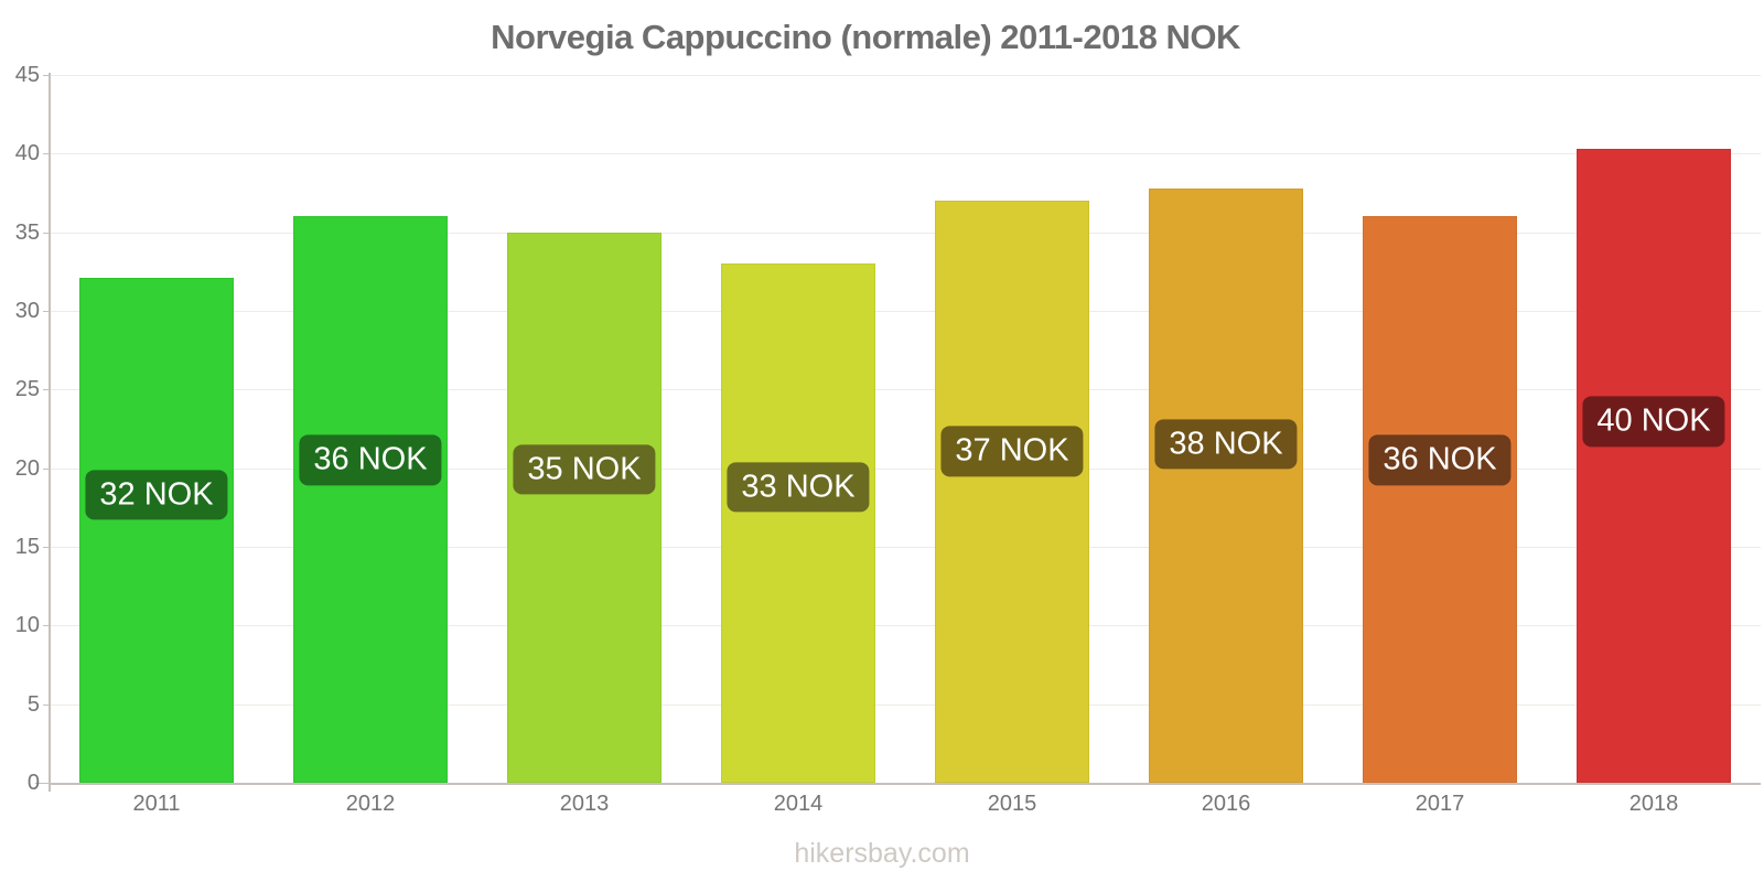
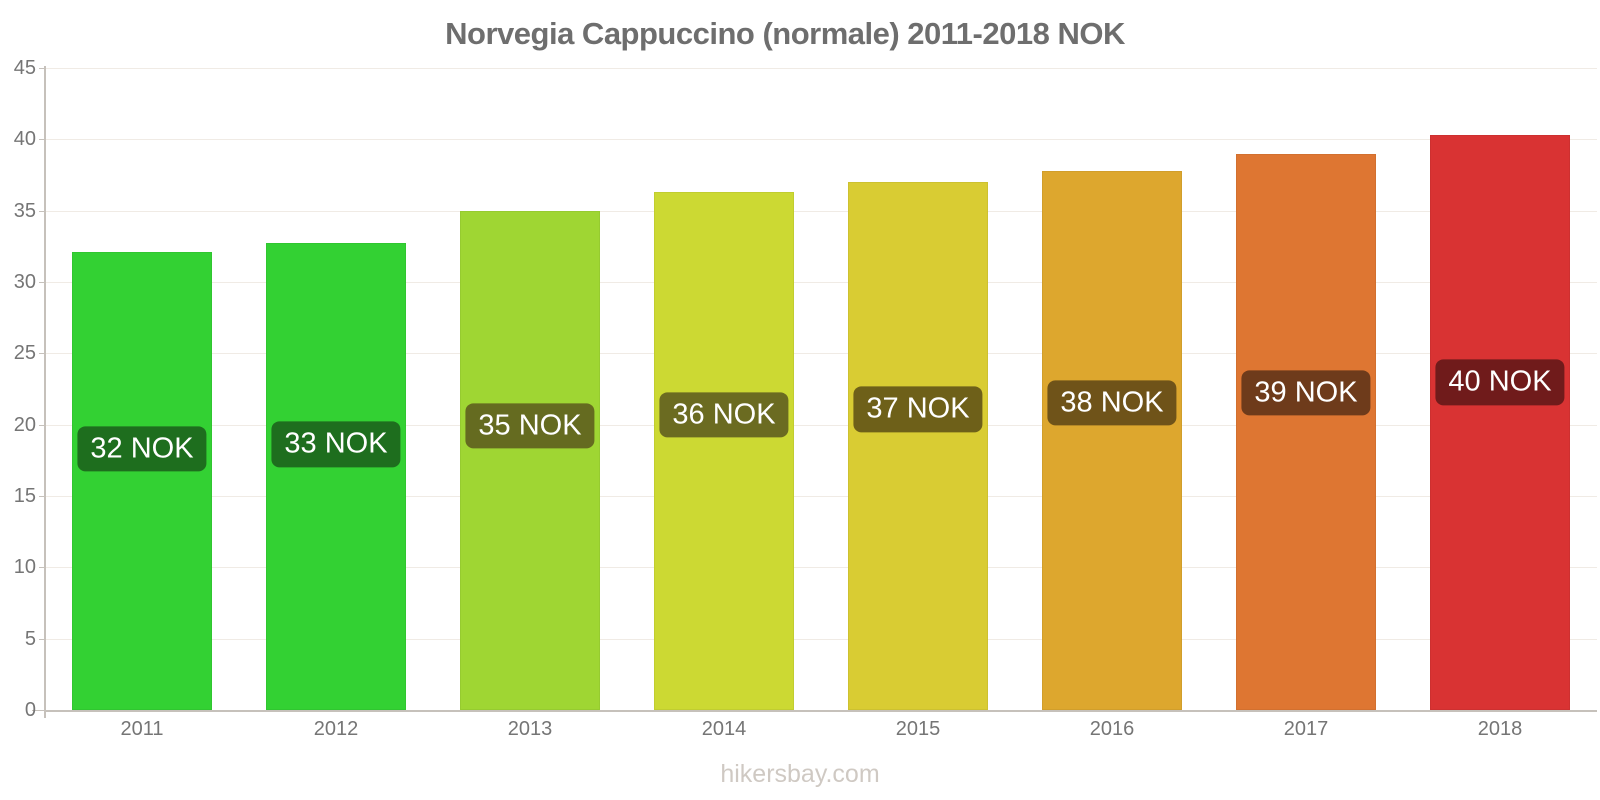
2012: 36 -> 33
2014: 33 -> 36
2017: 36 -> 39
